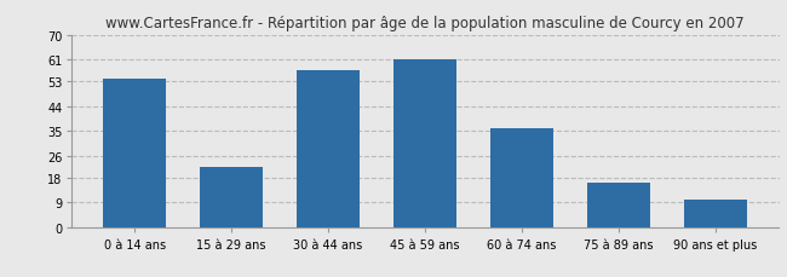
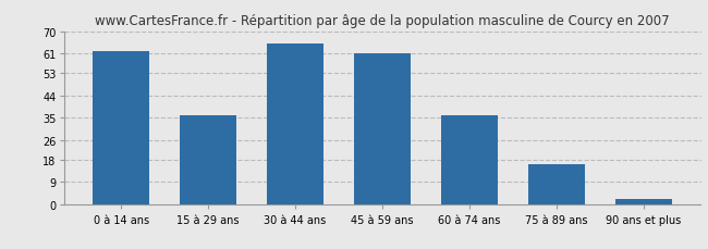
0 à 14 ans: 54 -> 62
15 à 29 ans: 22 -> 36
30 à 44 ans: 57 -> 65
90 ans et plus: 10 -> 2
